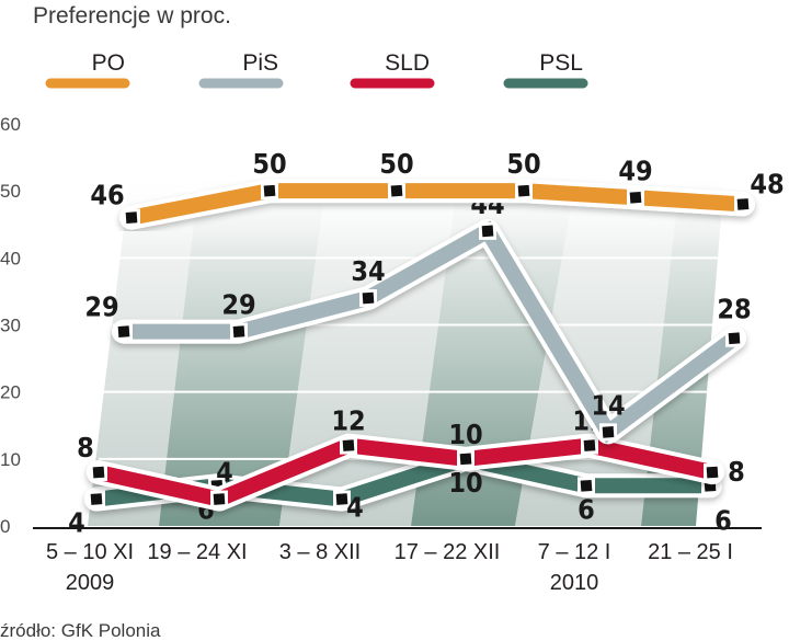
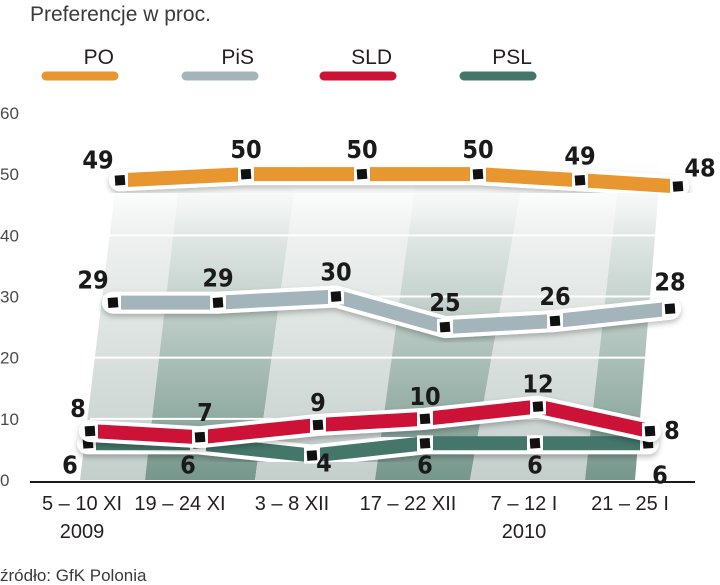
PO/5 – 10 XI: 46 -> 49
PSL/5 – 10 XI: 4 -> 6
SLD/19 – 24 XI: 4 -> 7
PiS/3 – 8 XII: 34 -> 30
SLD/3 – 8 XII: 12 -> 9
PiS/17 – 22 XII: 44 -> 25
PSL/17 – 22 XII: 10 -> 6
PiS/7 – 12 I: 14 -> 26
